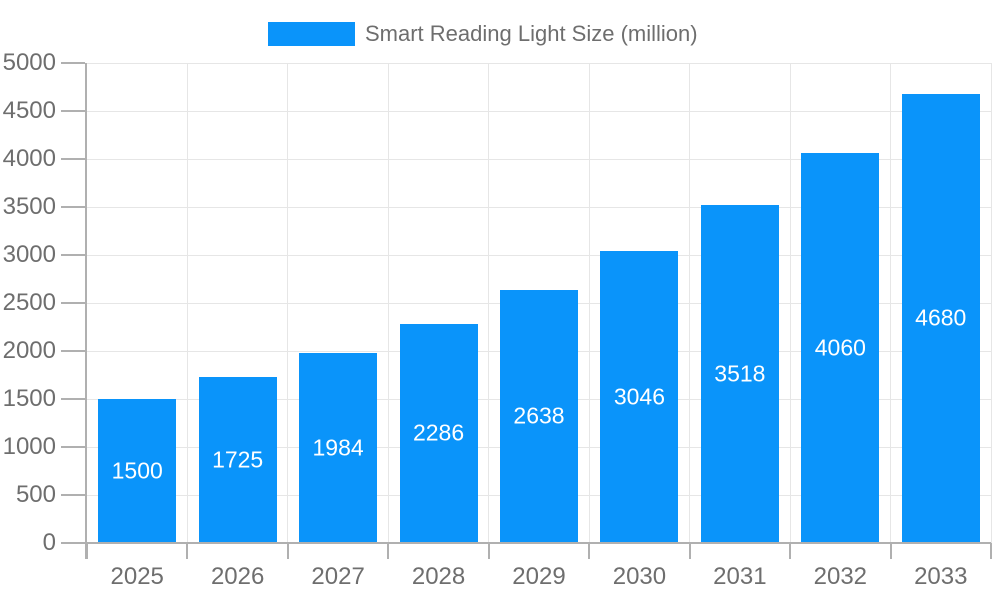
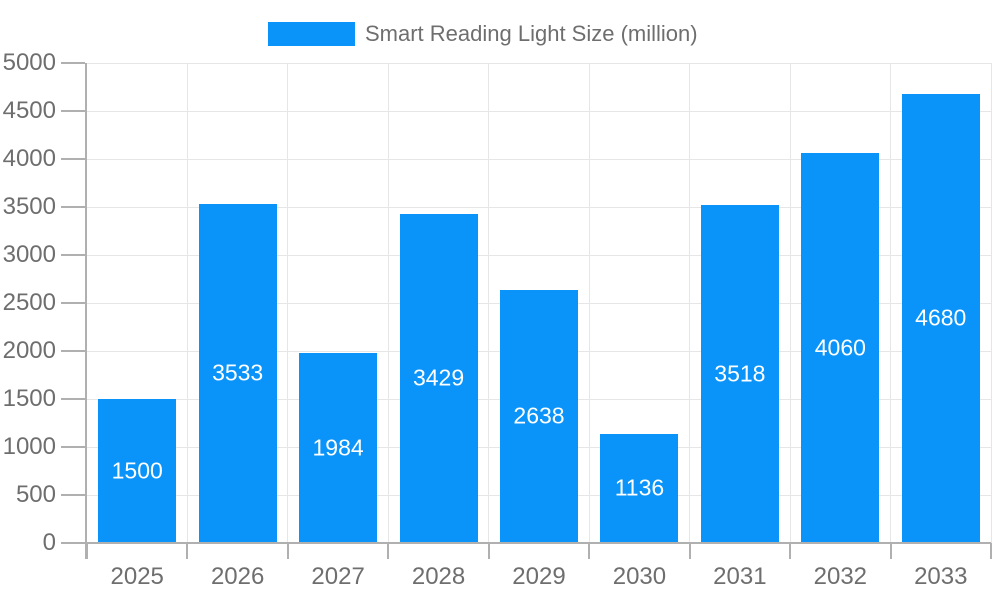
2026: 1725 -> 3533
2028: 2286 -> 3429
2030: 3046 -> 1136
